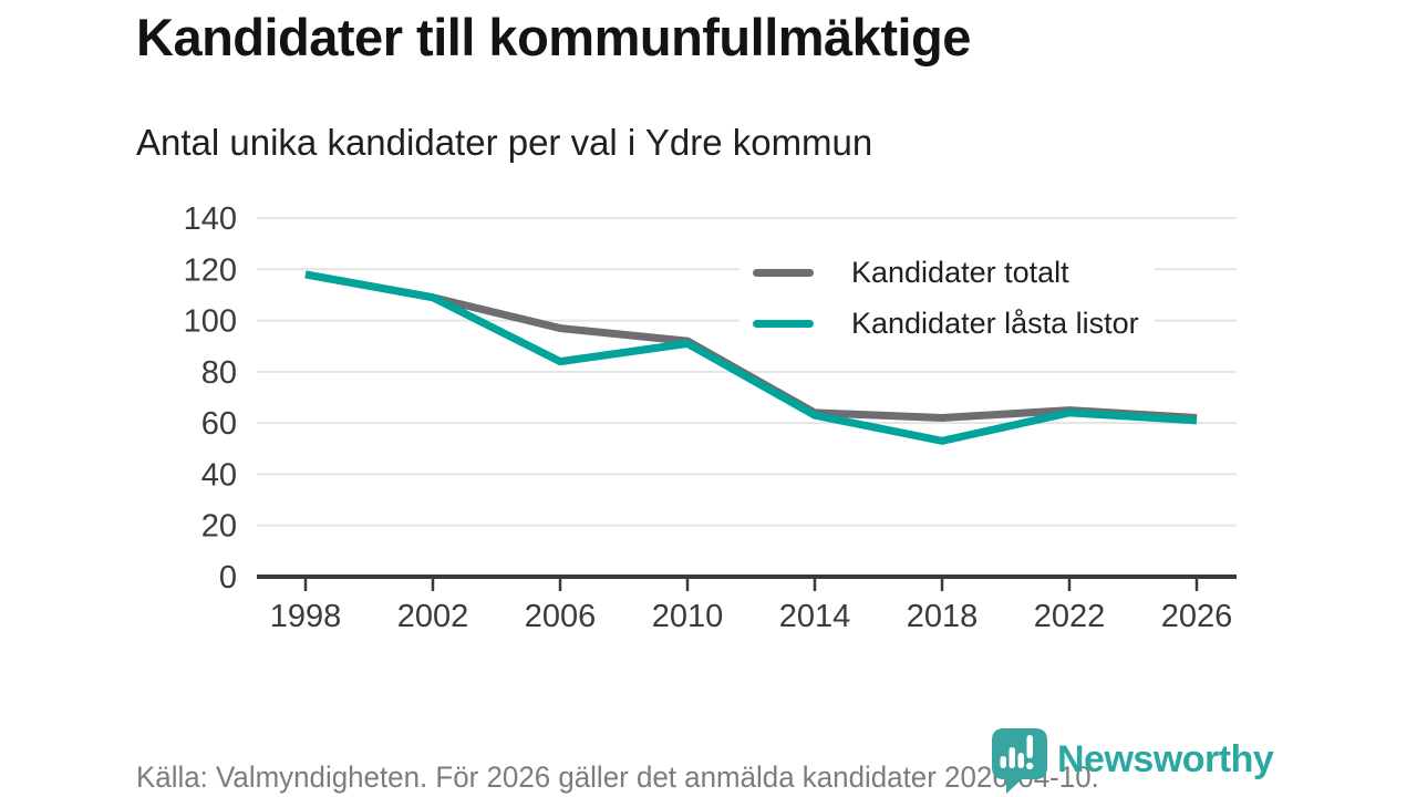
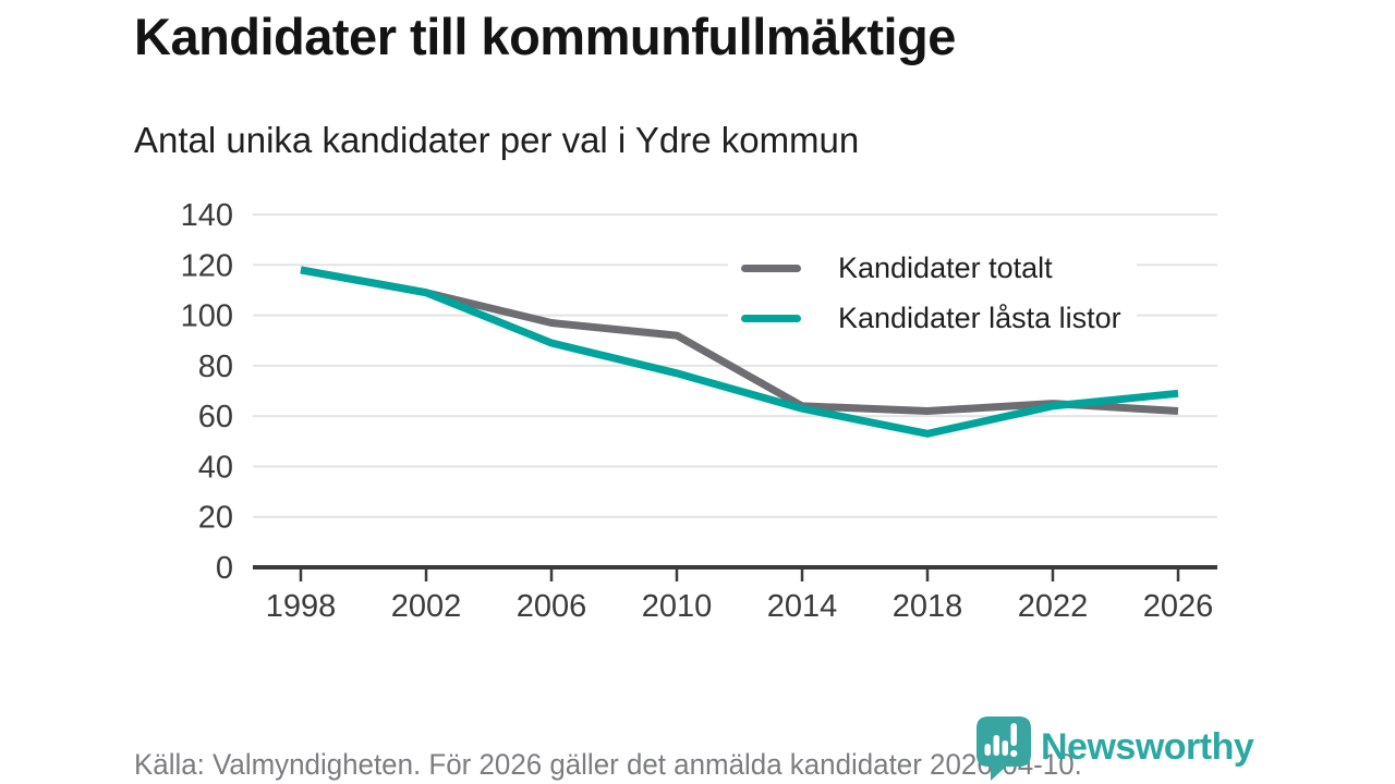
Kandidater låsta listor/2006: 84 -> 89
Kandidater låsta listor/2010: 91 -> 77
Kandidater låsta listor/2026: 61 -> 69
